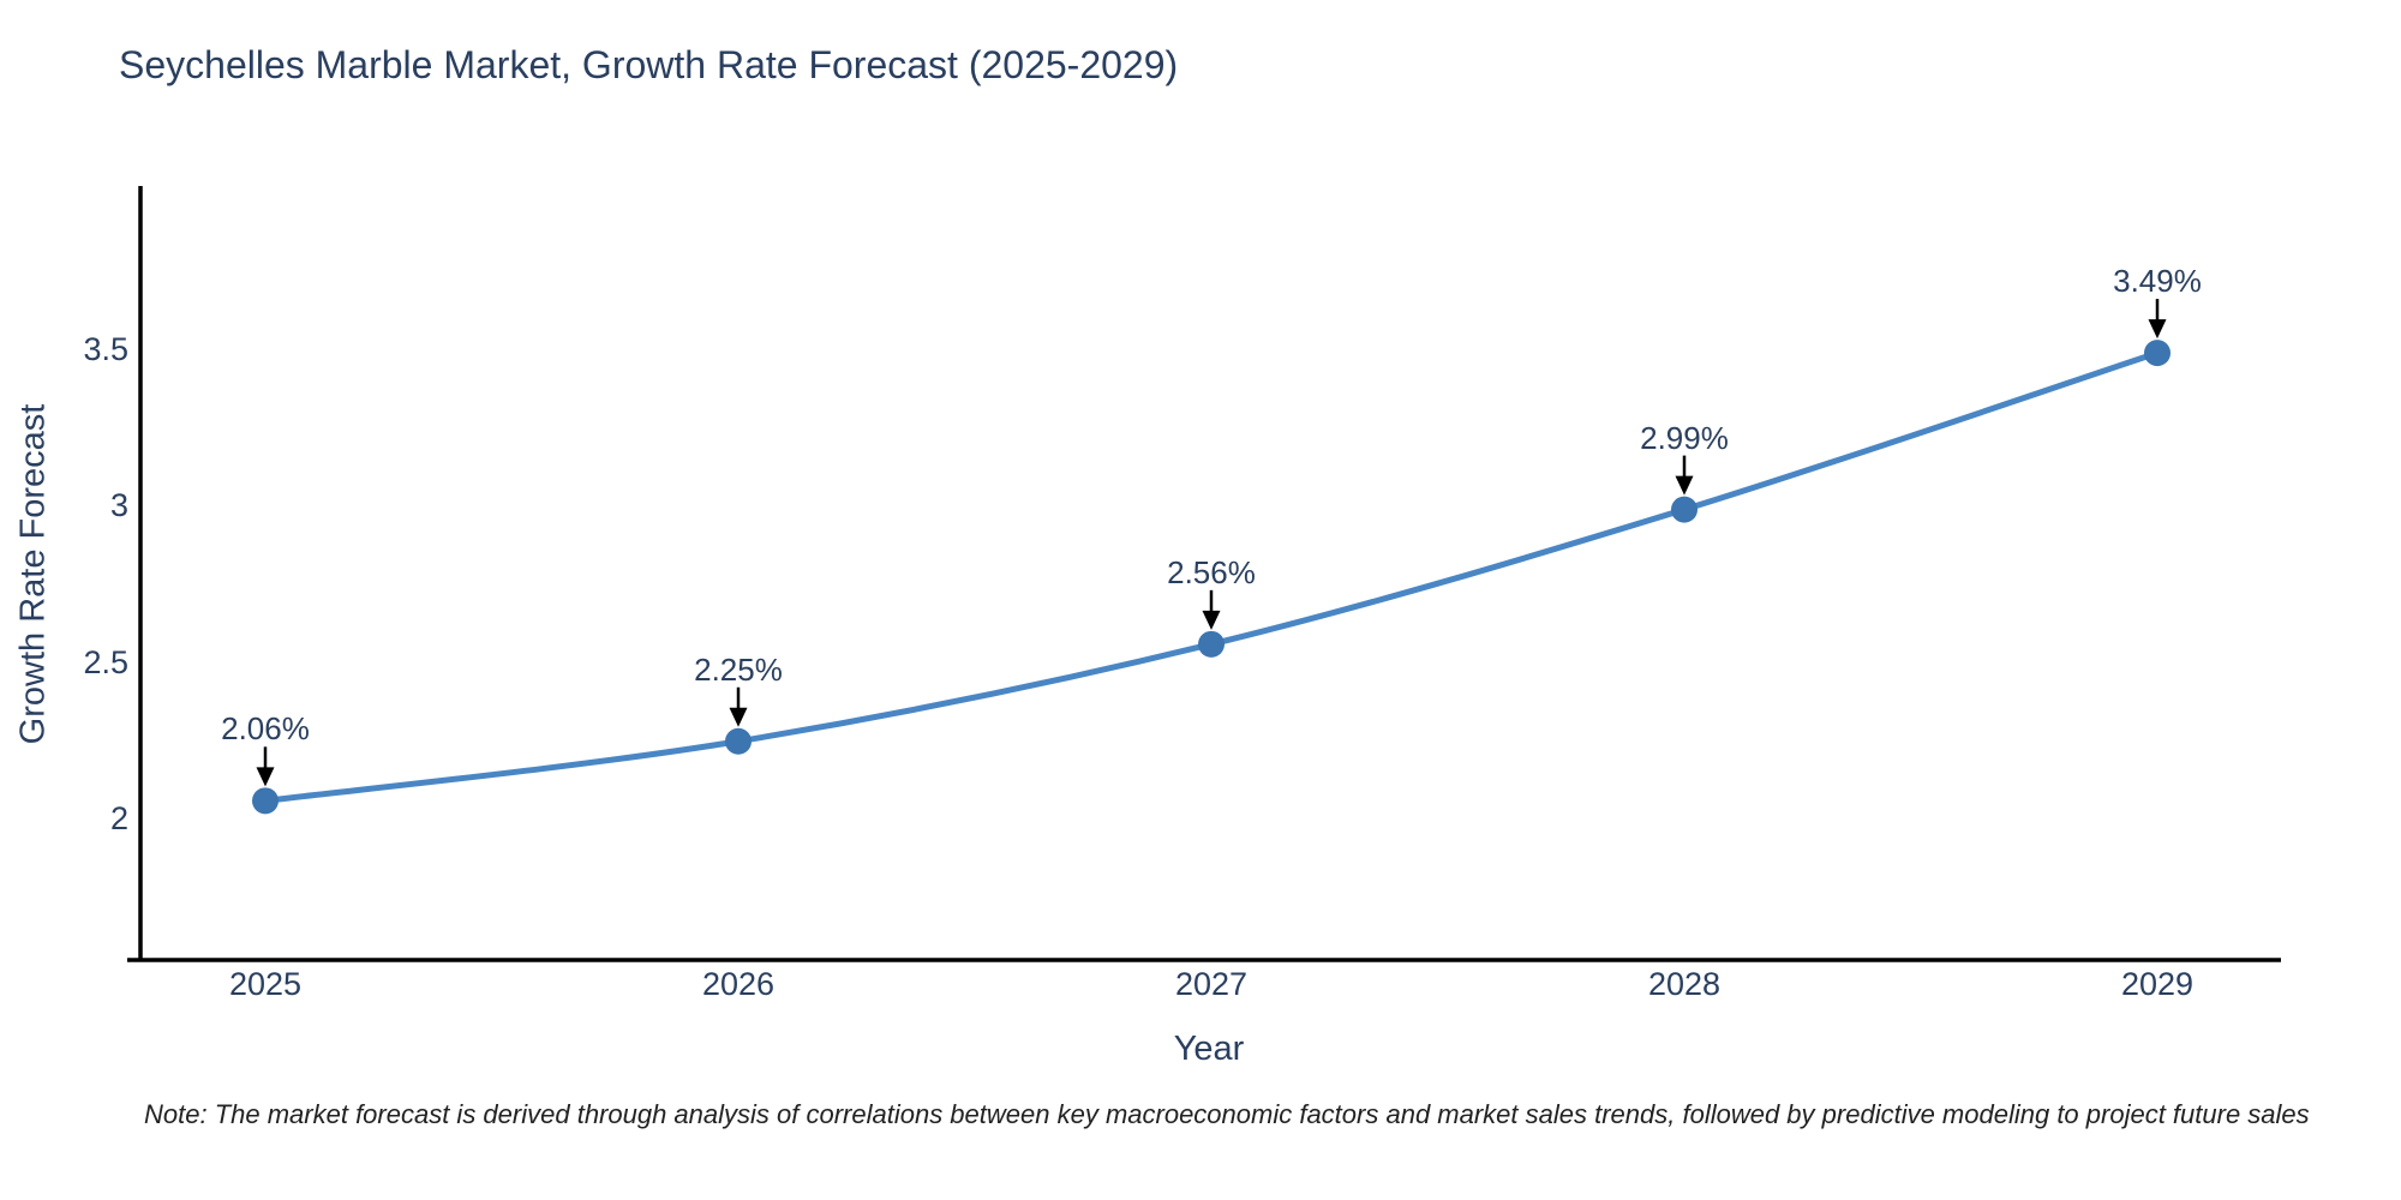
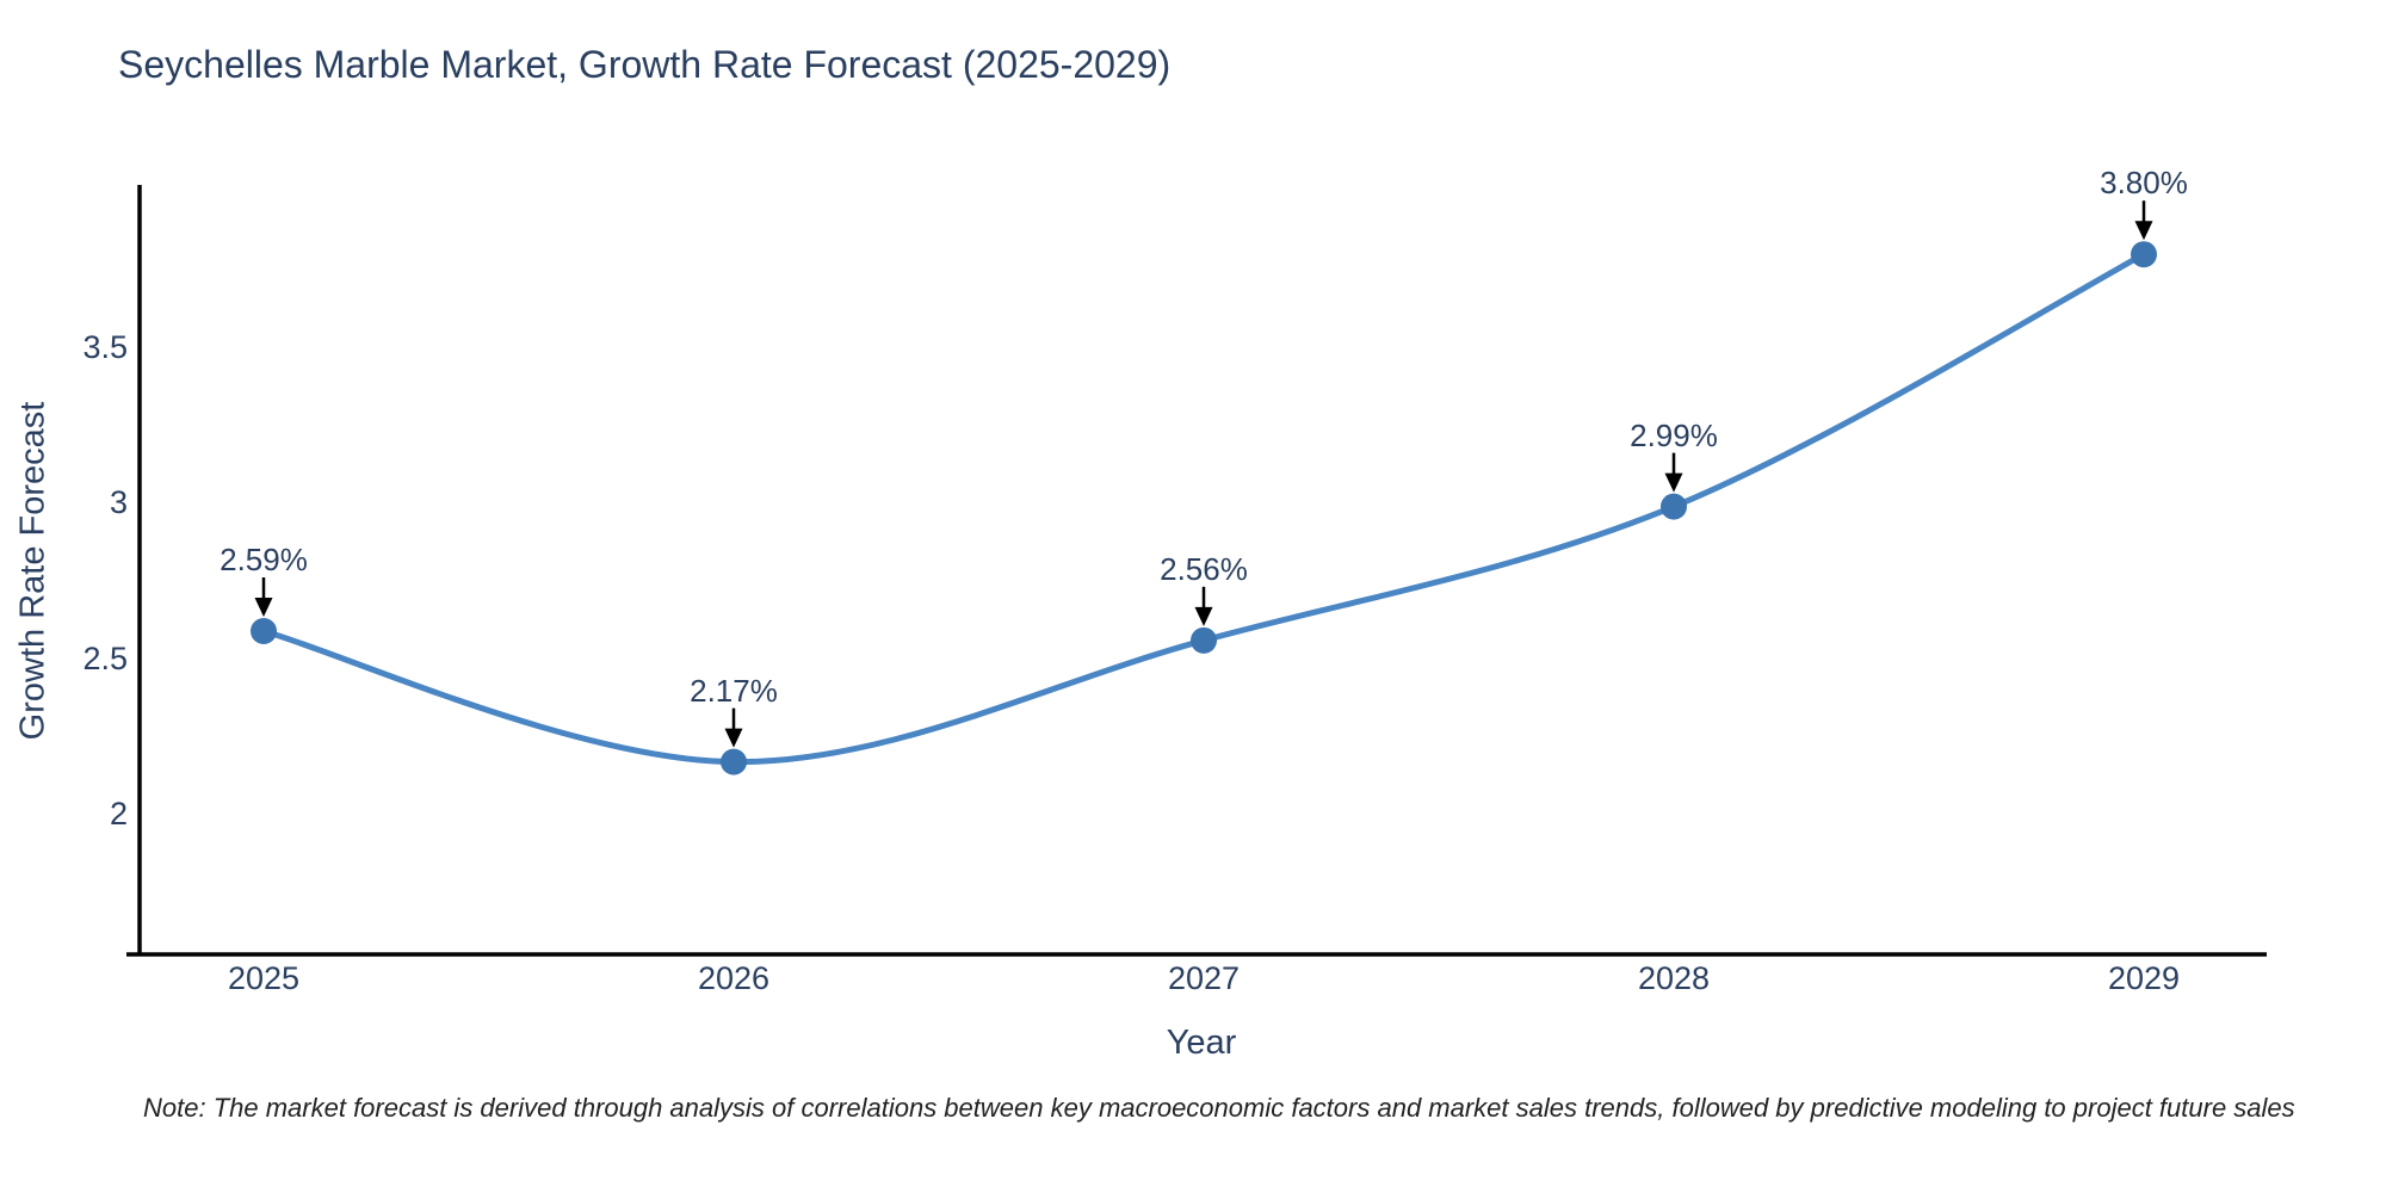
2025: 2.06% -> 2.59%
2026: 2.25% -> 2.17%
2029: 3.49% -> 3.80%
